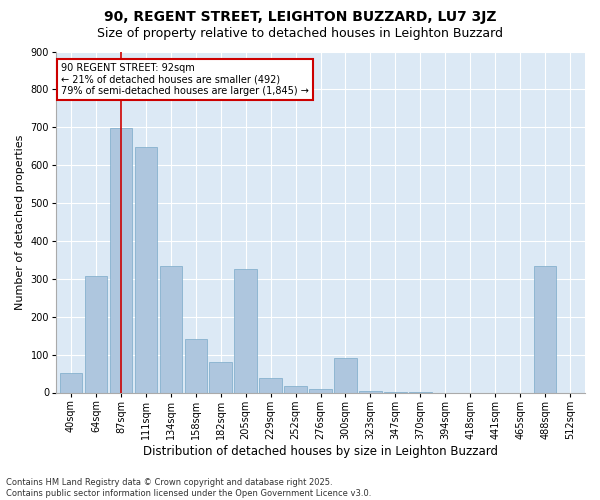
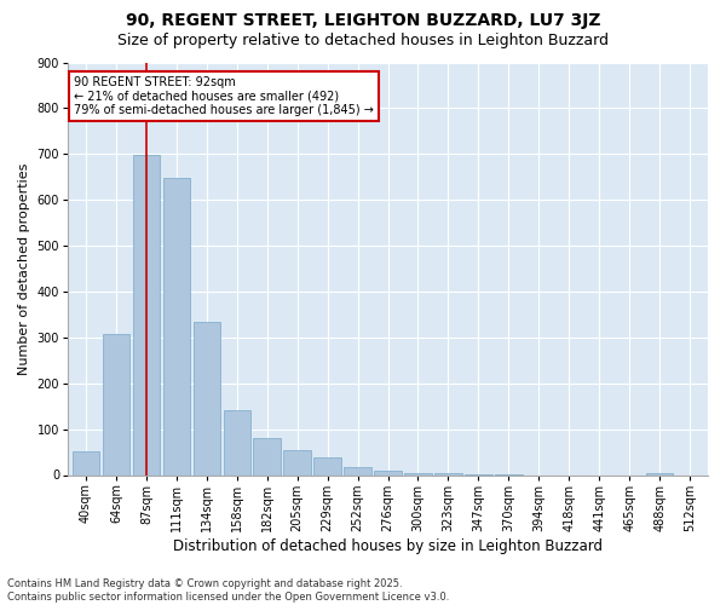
205sqm: 325 -> 55
300sqm: 90 -> 5
488sqm: 335 -> 5
